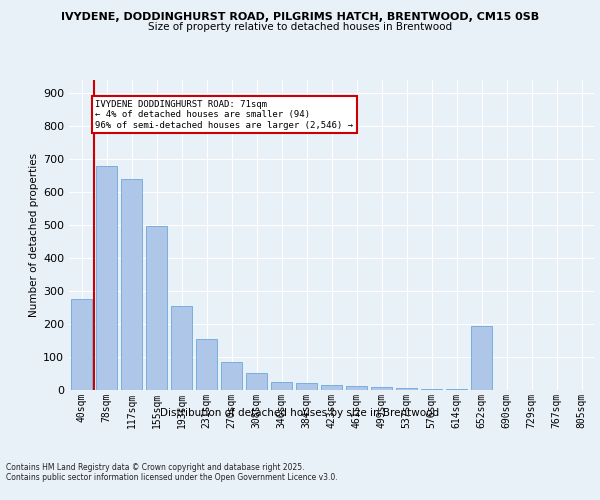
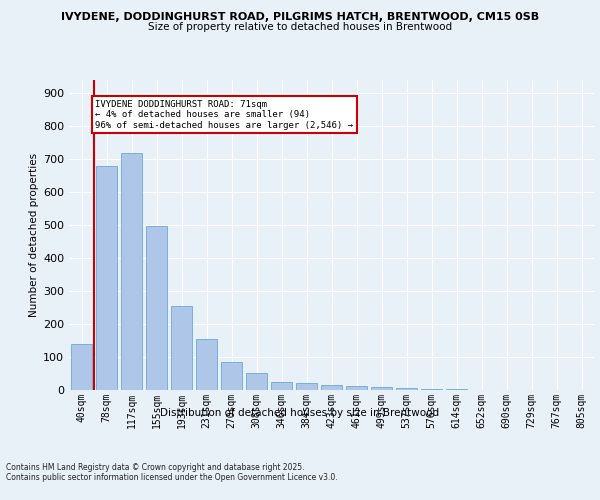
40sqm: 275 -> 138
117sqm: 640 -> 720
652sqm: 195 -> 1
